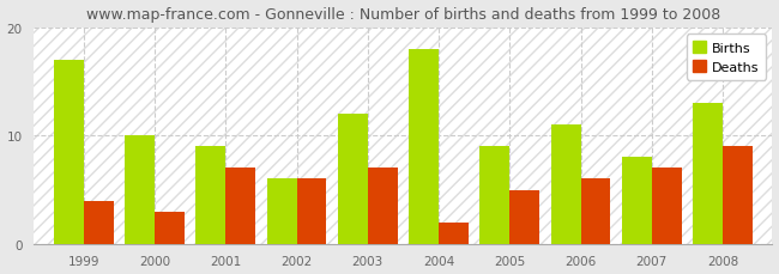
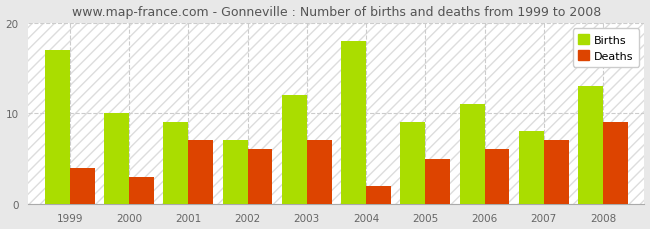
Births/2002: 6 -> 7
